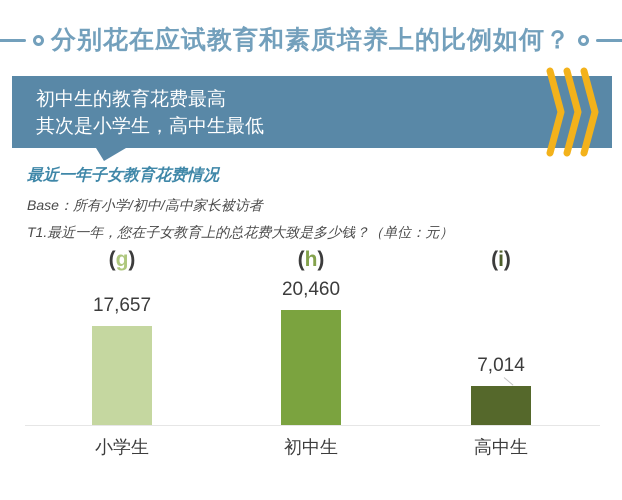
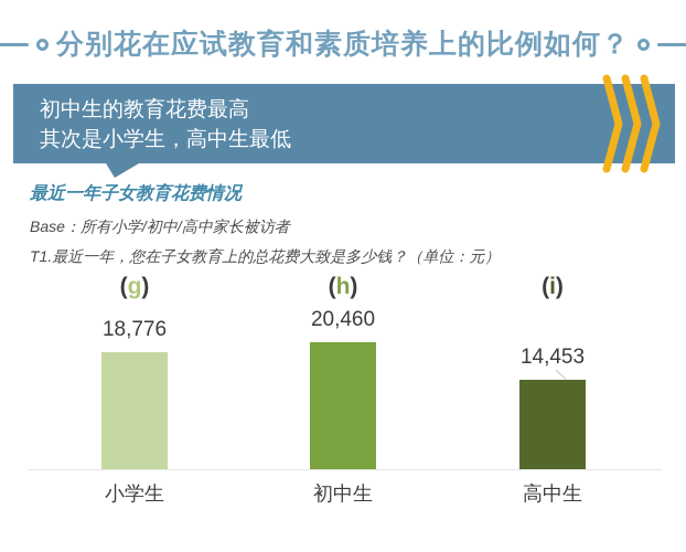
小学生: 17,657 -> 18,776
高中生: 7,014 -> 14,453
